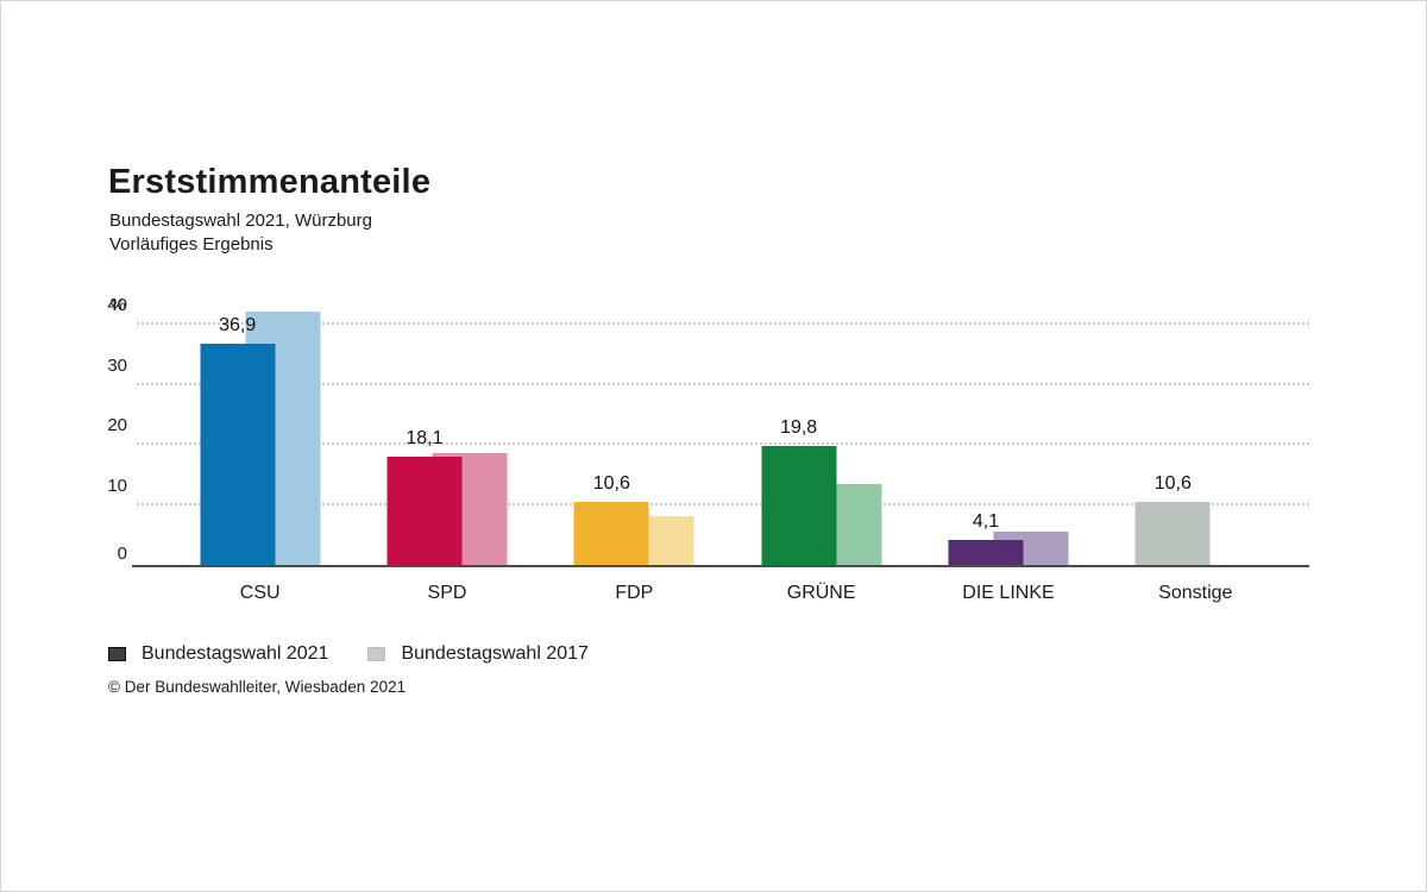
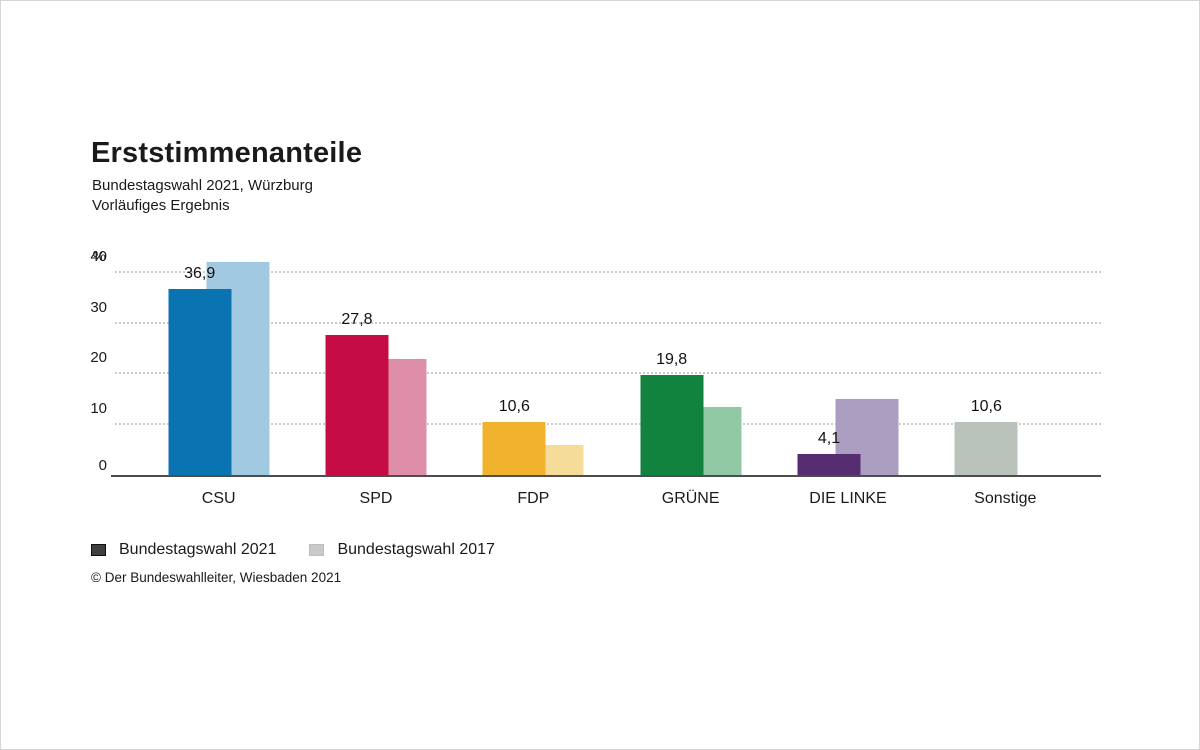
Bundestagswahl 2021/SPD: 18,1 -> 27,8
Bundestagswahl 2017/SPD: 19 -> 23
Bundestagswahl 2017/FDP: 8 -> 6
Bundestagswahl 2017/DIE LINKE: 6 -> 15
